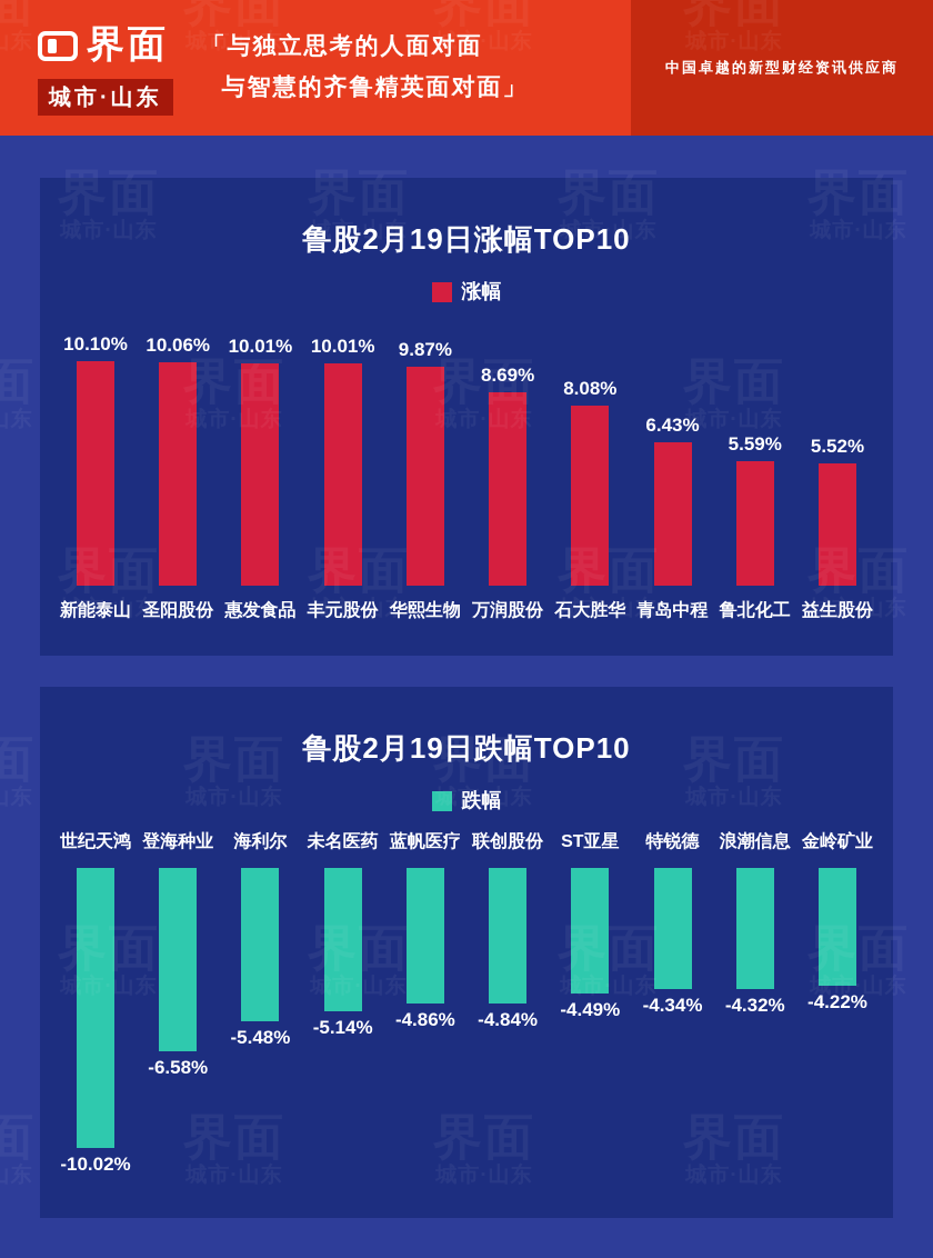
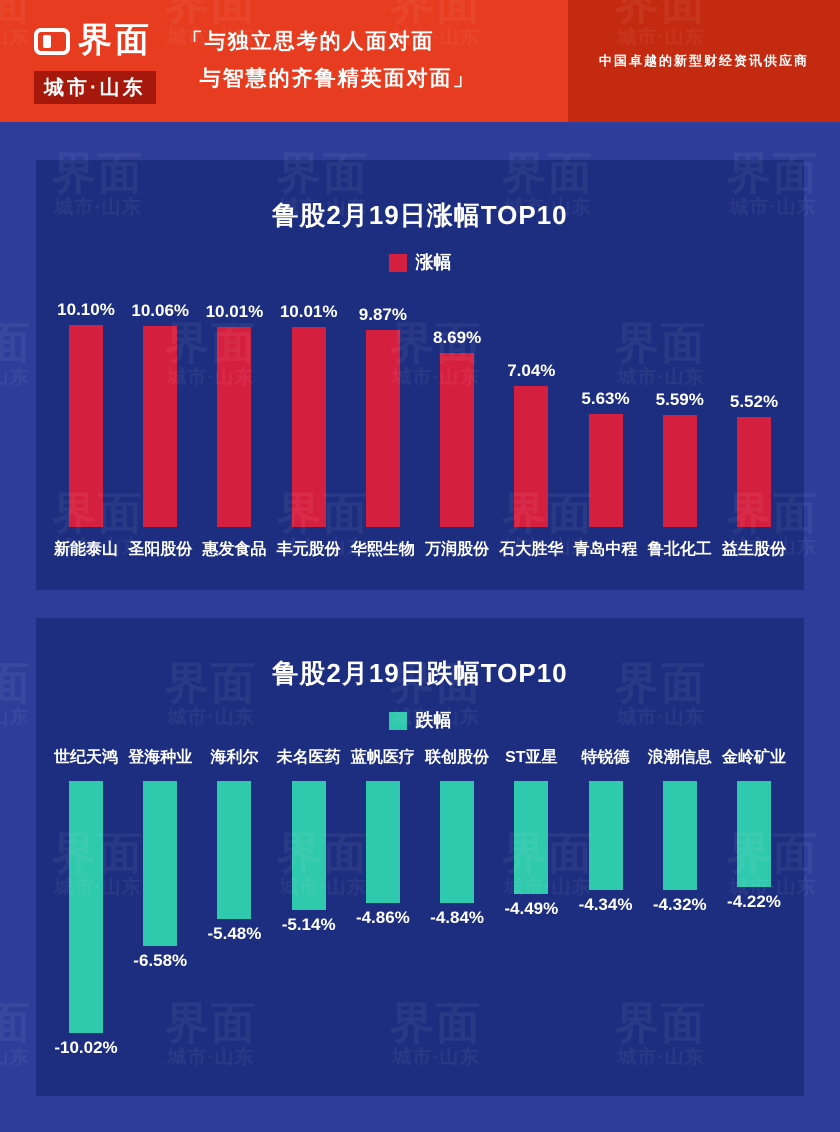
鲁股2月19日涨幅TOP10/石大胜华: 8.08% -> 7.04%
鲁股2月19日涨幅TOP10/青岛中程: 6.43% -> 5.63%
